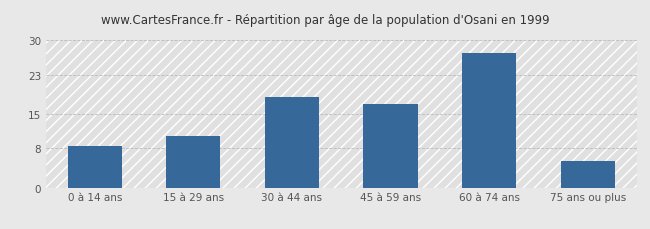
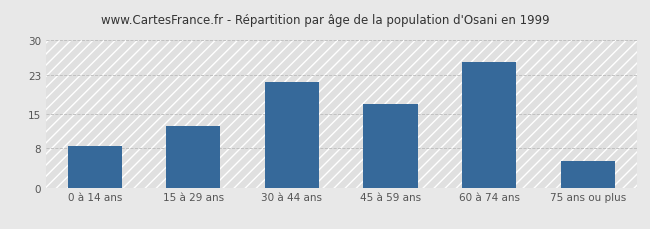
15 à 29 ans: 10.5 -> 12.5
30 à 44 ans: 18.5 -> 21.5
60 à 74 ans: 27.5 -> 25.5
